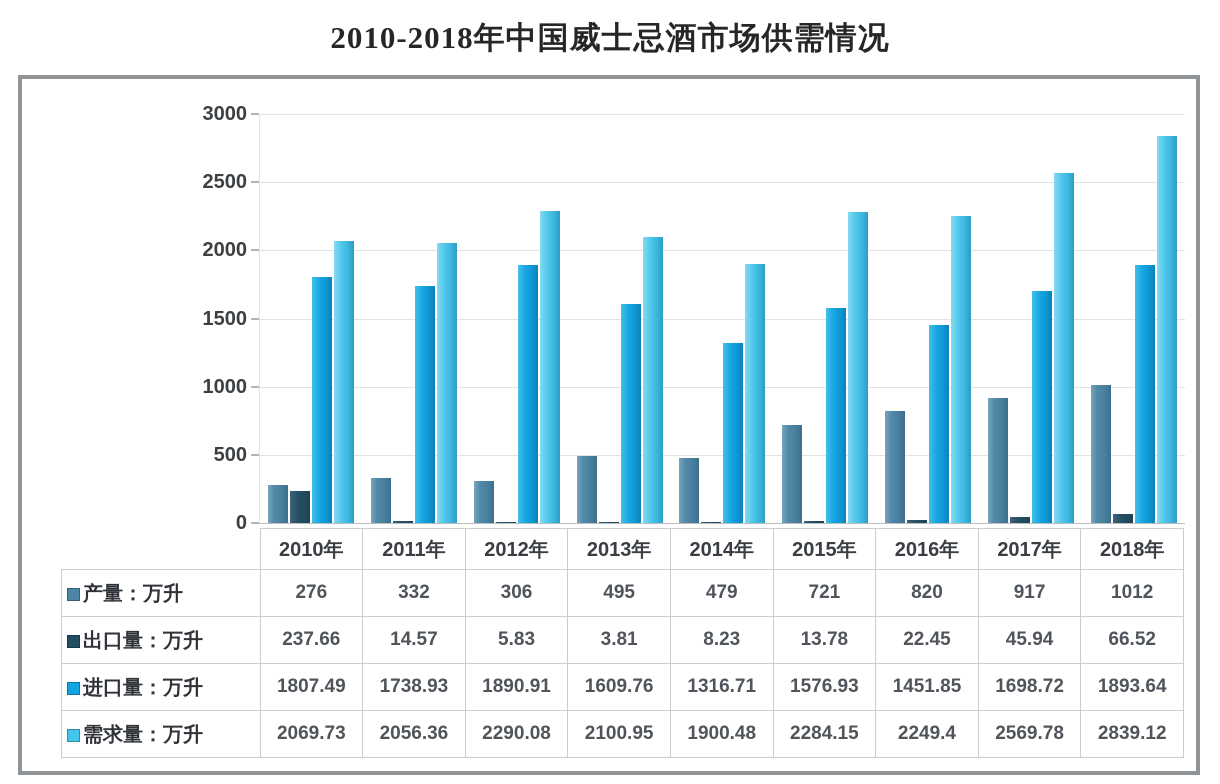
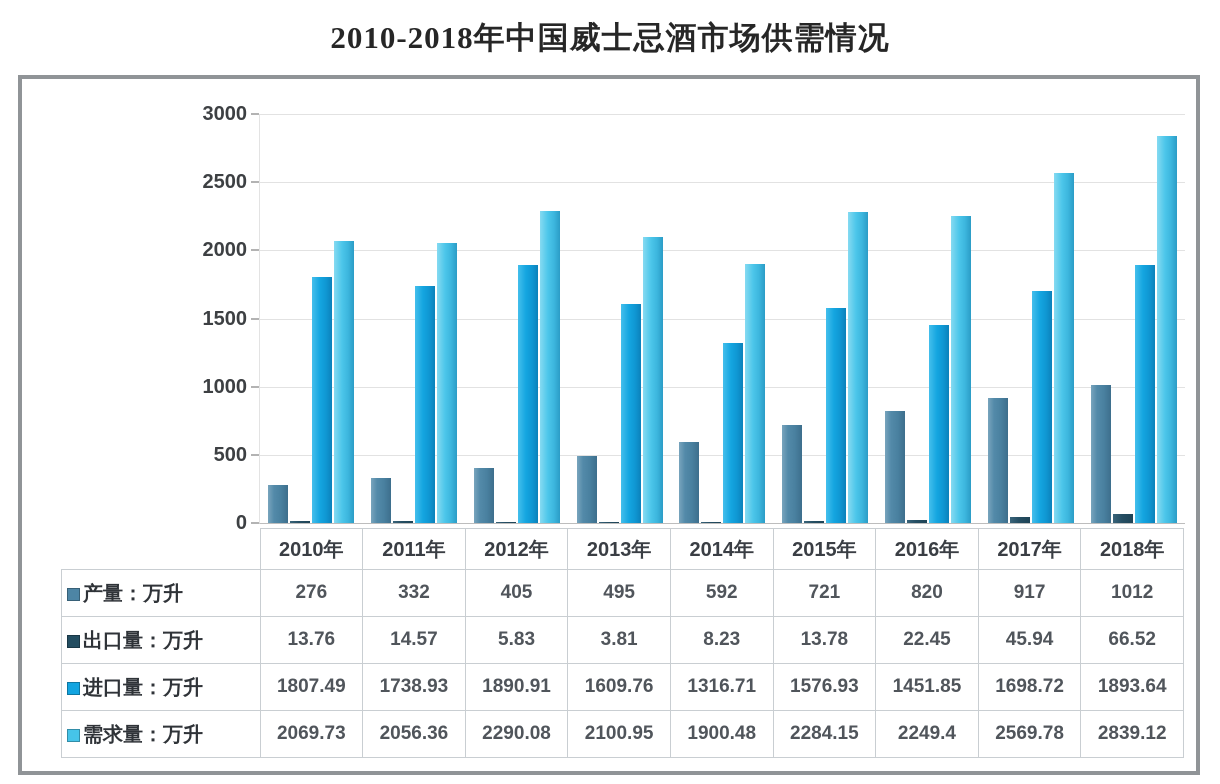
出口量：万升/2010年: 237.66 -> 13.76
产量：万升/2012年: 306 -> 405
产量：万升/2014年: 479 -> 592
